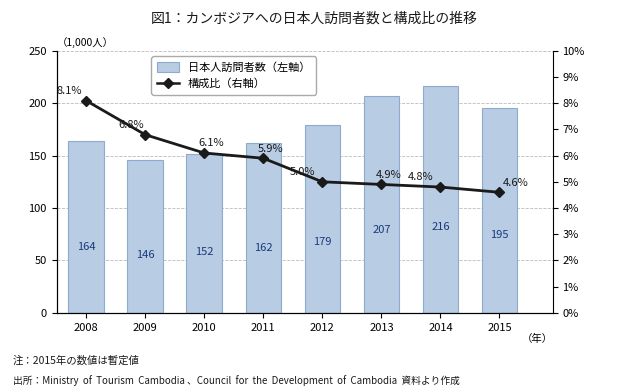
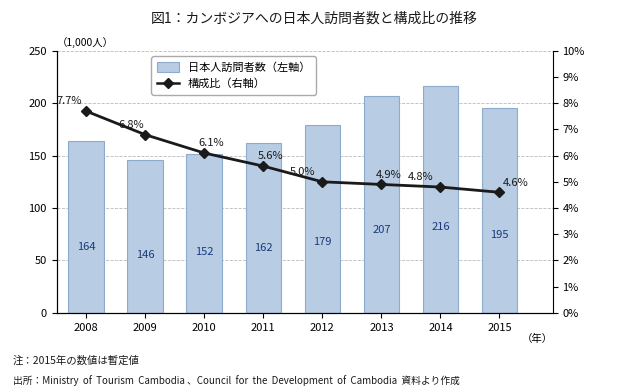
構成比（右軸）/2008: 8.1% -> 7.7%
構成比（右軸）/2011: 5.9% -> 5.6%
